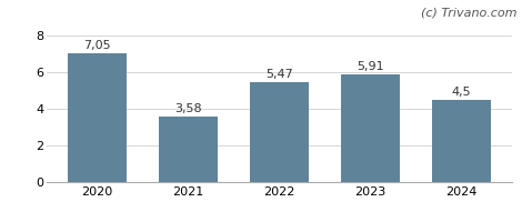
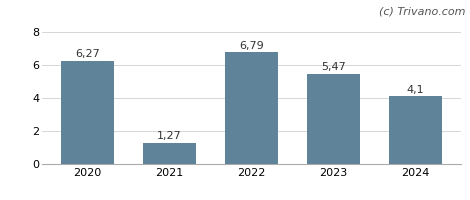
2020: 7,05 -> 6,27
2021: 3,58 -> 1,27
2022: 5,47 -> 6,79
2023: 5,91 -> 5,47
2024: 4,5 -> 4,1
